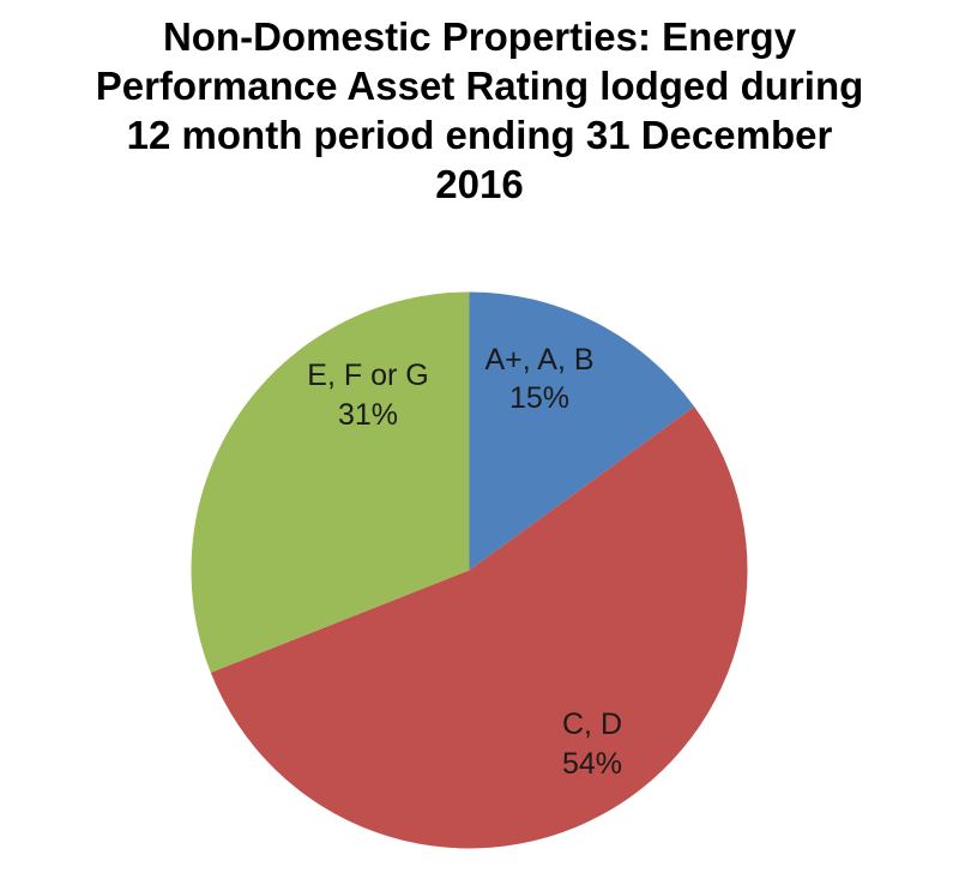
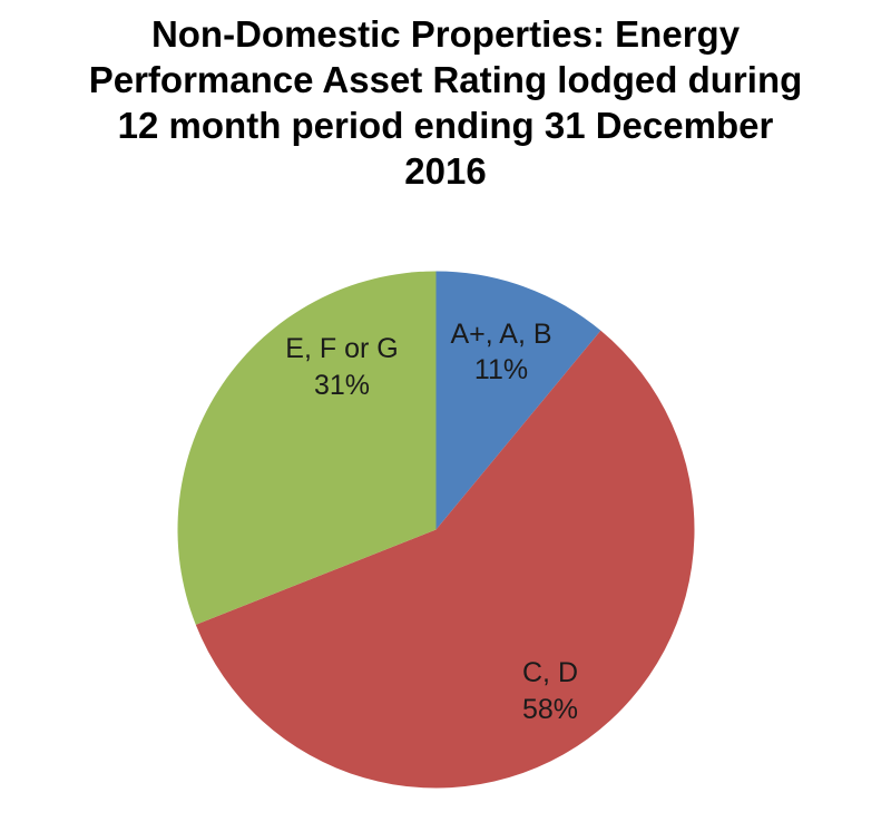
A+, A, B: 15% -> 11%
C, D: 54% -> 58%
